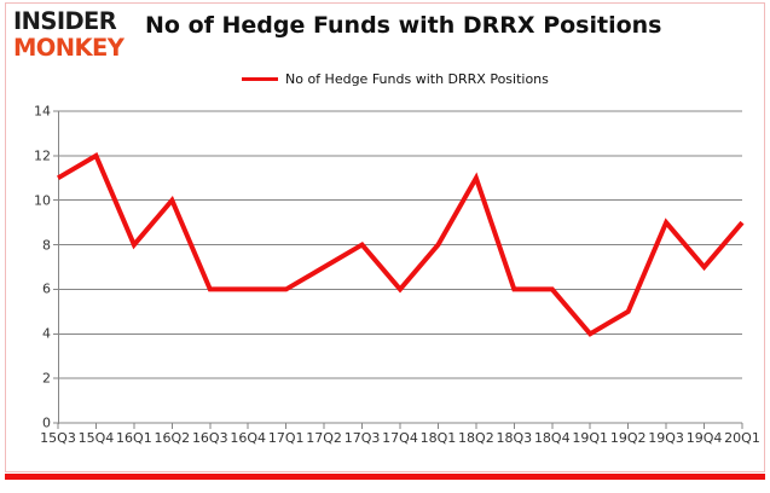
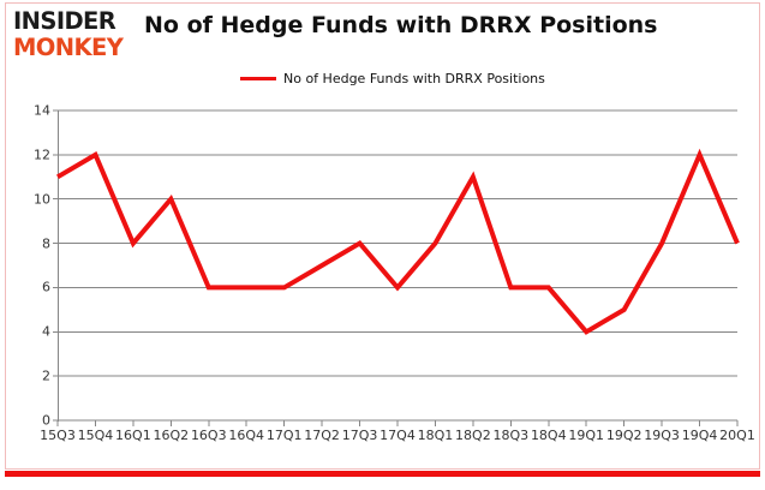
19Q3: 9 -> 8
19Q4: 7 -> 12
20Q1: 9 -> 8
